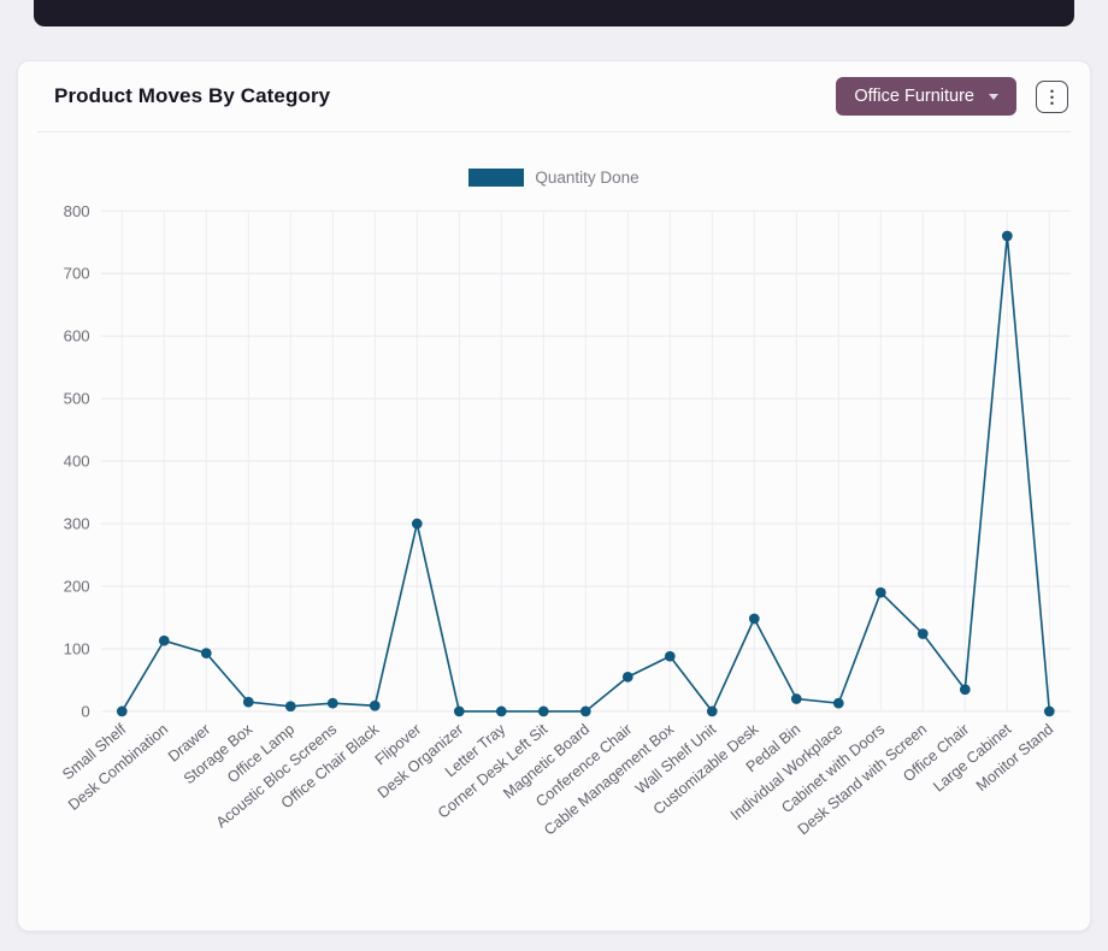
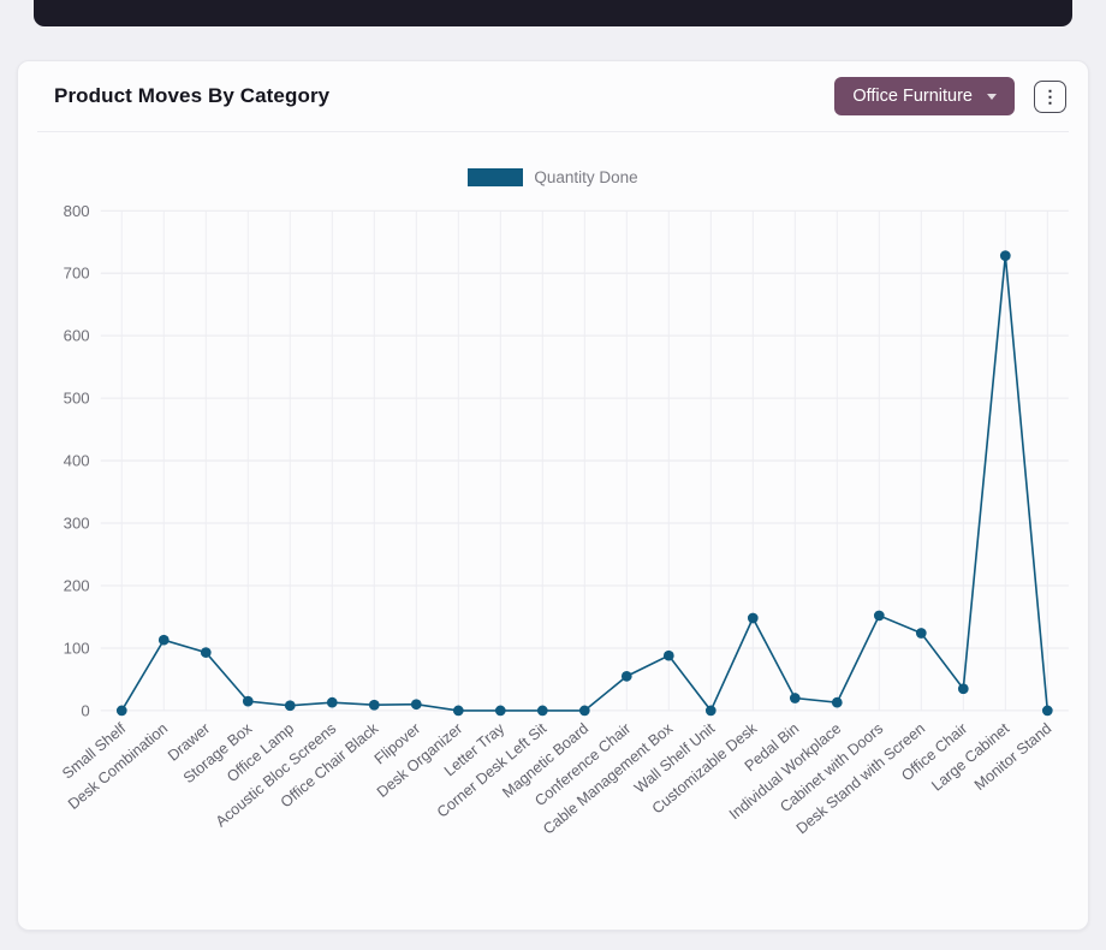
Flipover: 300 -> 10
Cabinet with Doors: 190 -> 150
Large Cabinet: 760 -> 730
